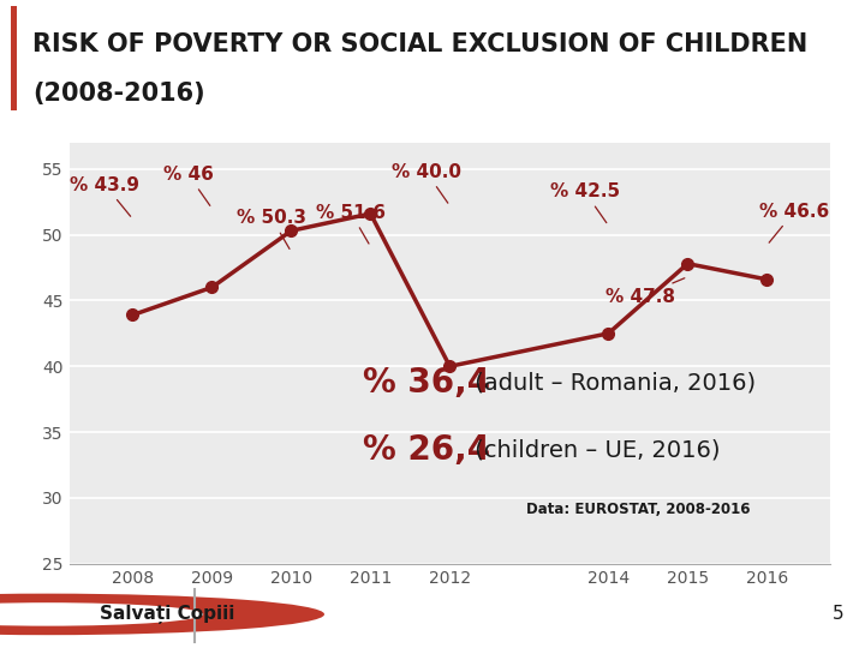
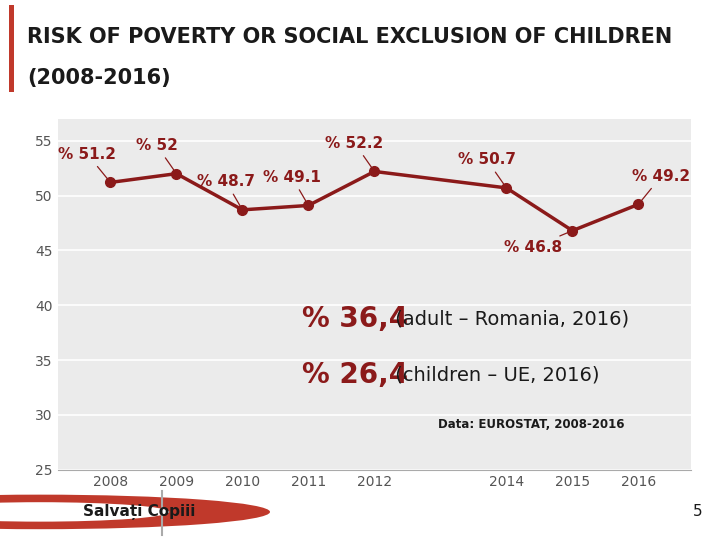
2008: 43.9 -> 51.2
2009: 46 -> 52
2010: 50.3 -> 48.7
2011: 51.6 -> 49.1
2012: 40.0 -> 52.2
2014: 42.5 -> 50.7
2015: 47.8 -> 46.8
2016: 46.6 -> 49.2
